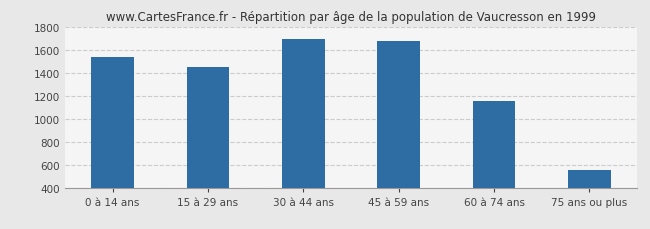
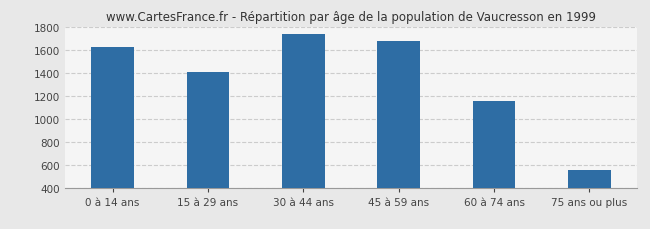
0 à 14 ans: 1540 -> 1620
15 à 29 ans: 1450 -> 1400
30 à 44 ans: 1690 -> 1740
